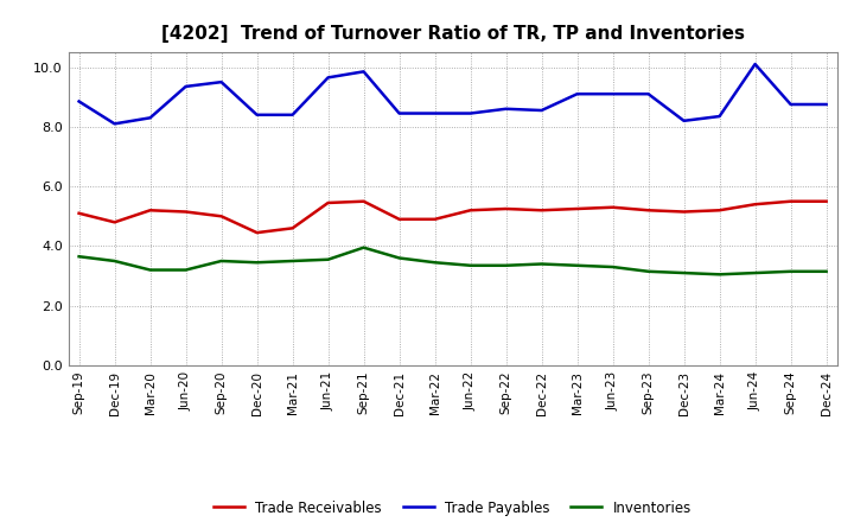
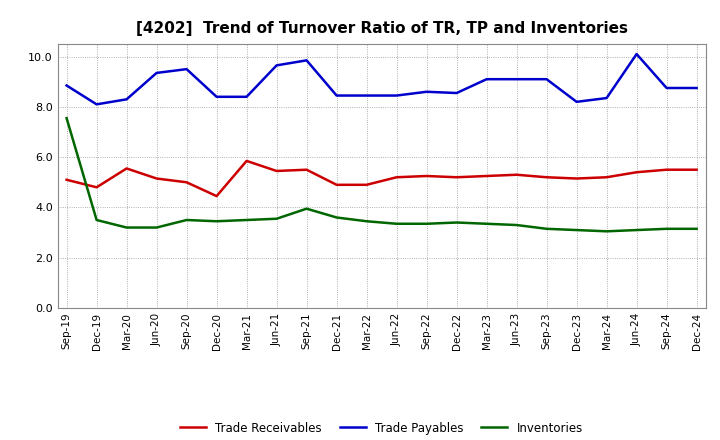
Inventories/Sep-19: 3.65 -> 7.55
Trade Receivables/Mar-20: 5.20 -> 5.55
Trade Receivables/Mar-21: 4.60 -> 5.85
